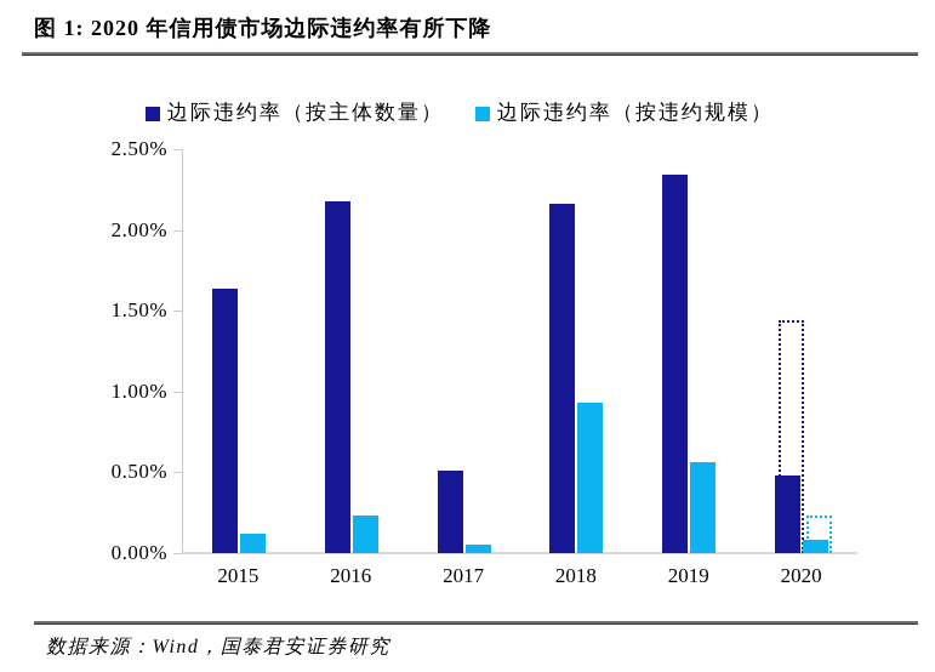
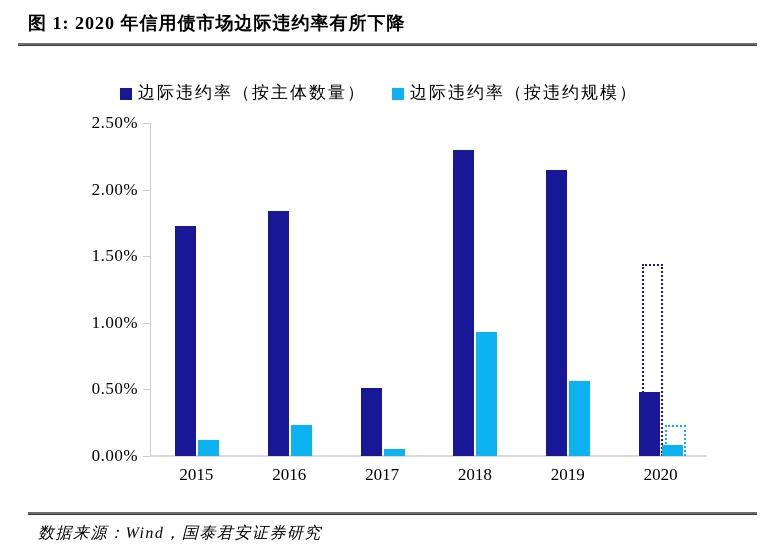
边际违约率（按主体数量）/2015: 1.64% -> 1.73%
边际违约率（按主体数量）/2016: 2.18% -> 1.84%
边际违约率（按主体数量）/2018: 2.16% -> 2.30%
边际违约率（按主体数量）/2019: 2.34% -> 2.15%
